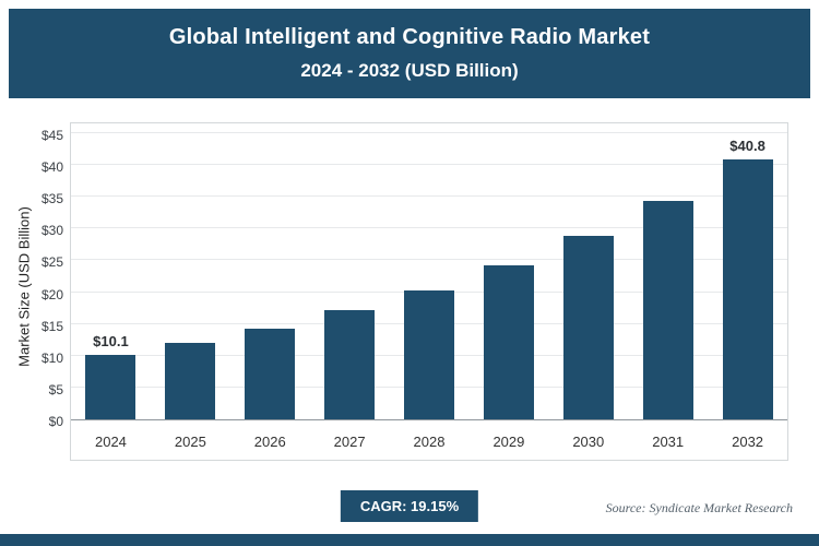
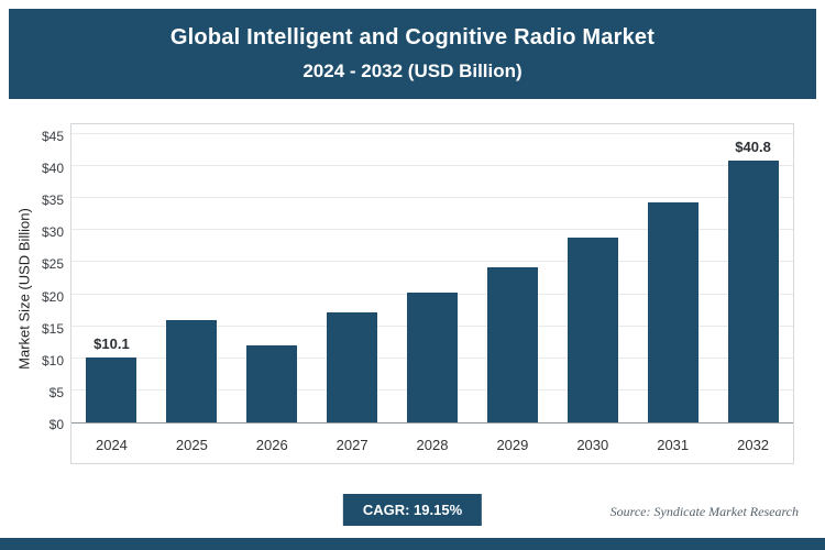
2025: $12 -> $16
2026: $14 -> $12
